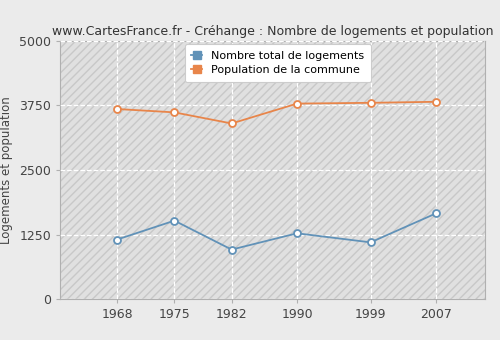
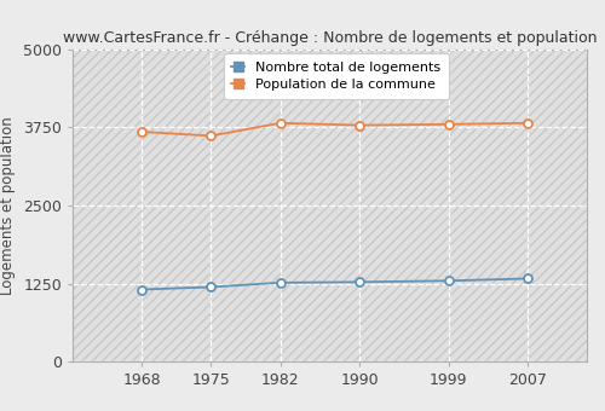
Nombre total de logements/1975: 1520 -> 1200
Nombre total de logements/1982: 960 -> 1260
Population de la commune/1982: 3400 -> 3820
Nombre total de logements/1999: 1100 -> 1300
Nombre total de logements/2007: 1660 -> 1330
